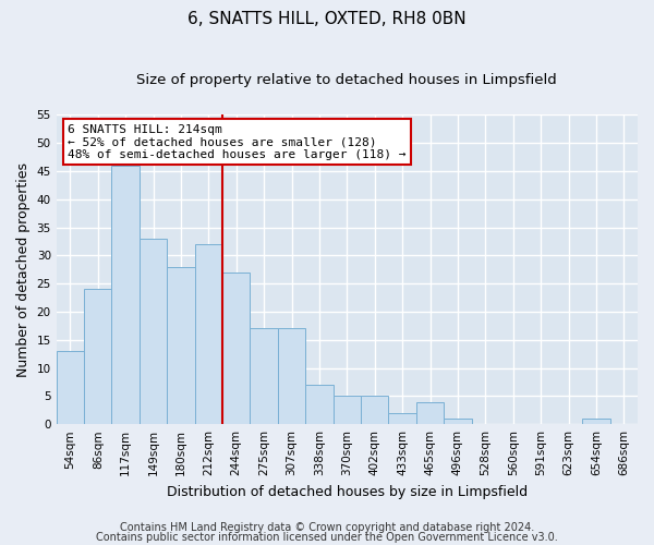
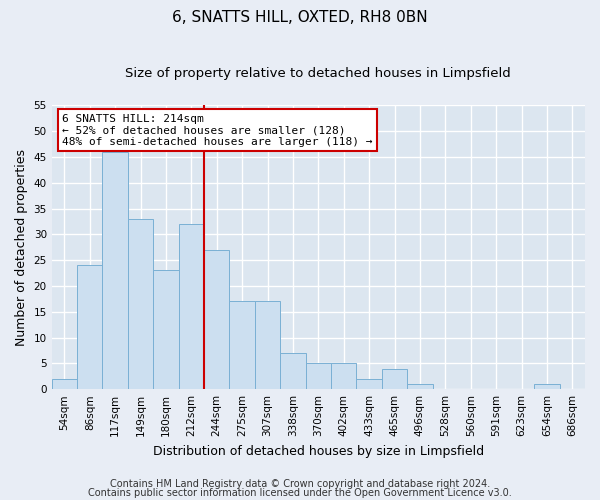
54sqm: 13 -> 2
180sqm: 28 -> 23
